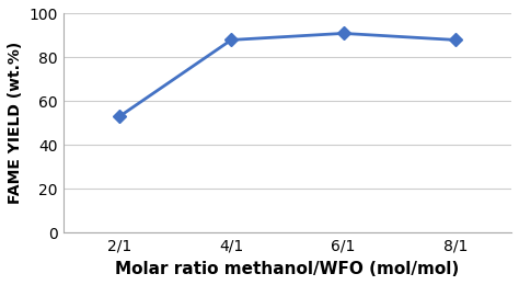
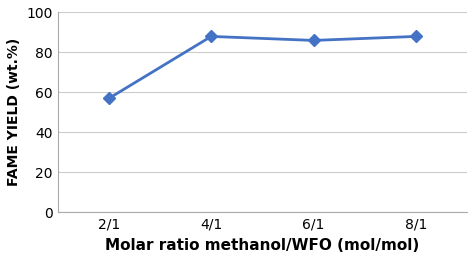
2/1: 53 -> 57
6/1: 91 -> 86
